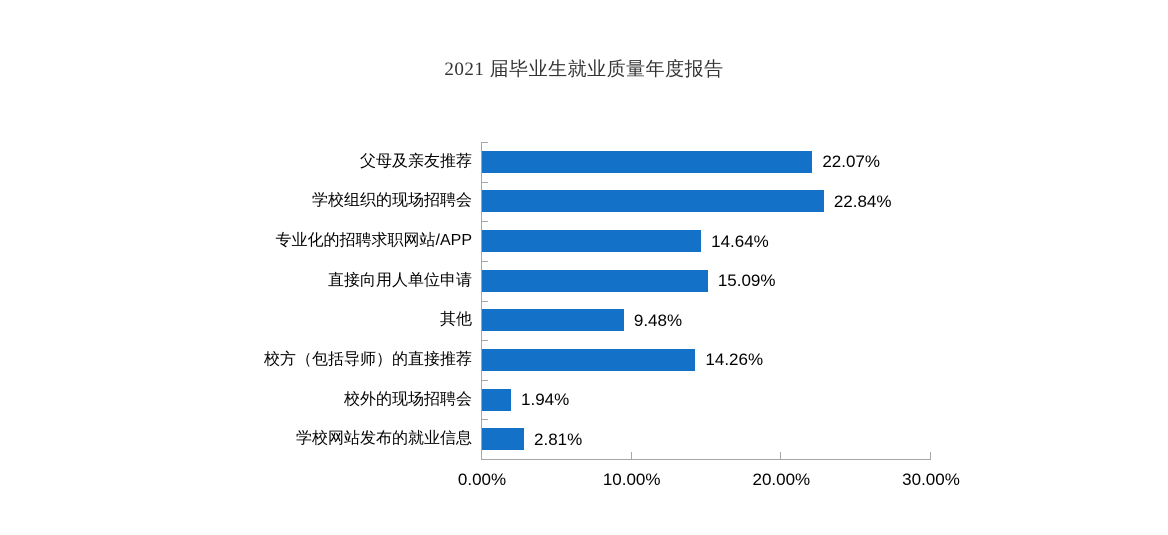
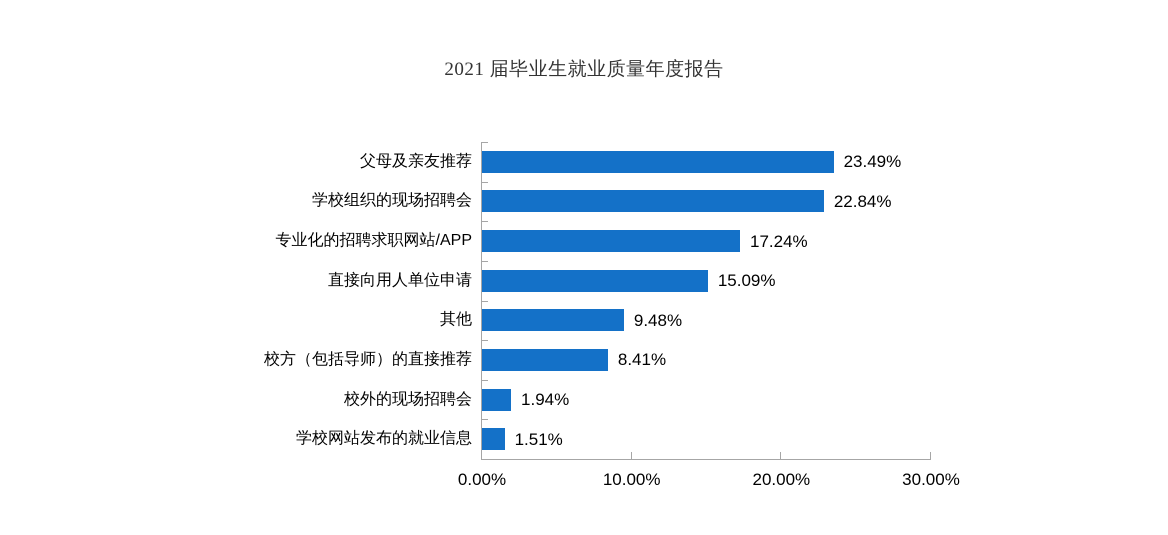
父母及亲友推荐: 22.07% -> 23.49%
专业化的招聘求职网站/APP: 14.64% -> 17.24%
校方（包括导师）的直接推荐: 14.26% -> 8.41%
学校网站发布的就业信息: 2.81% -> 1.51%
